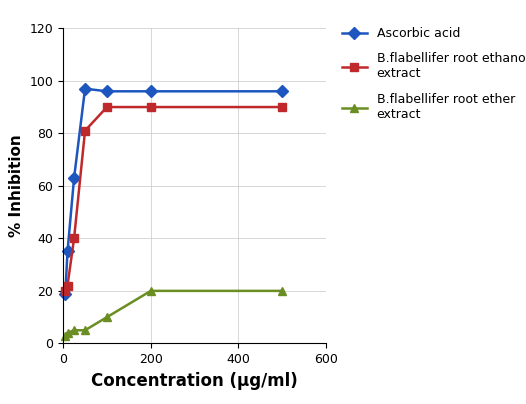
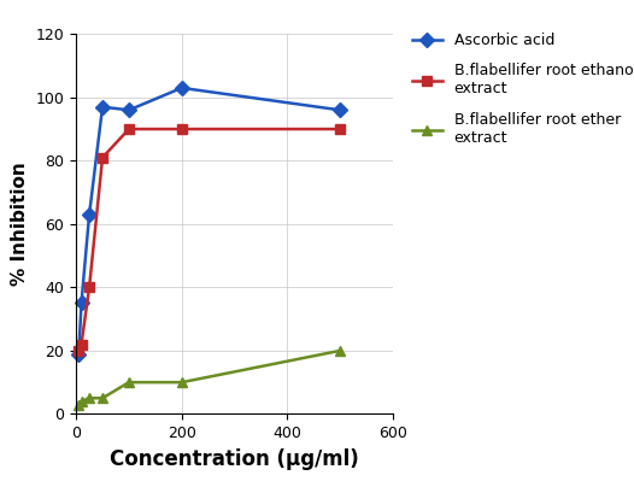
Ascorbic acid/200: 96 -> 103
B.flabellifer root ether extract/200: 20 -> 10
